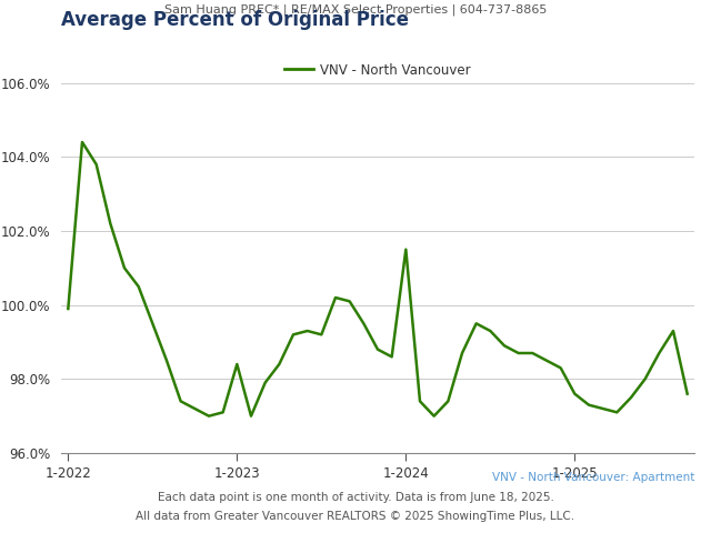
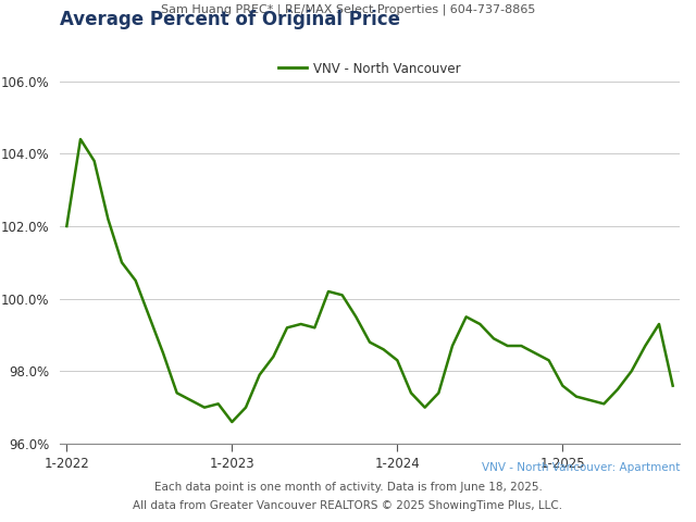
1-2022: 99.9% -> 102.0%
1-2023: 98.4% -> 96.6%
1-2024: 101.5% -> 98.3%
